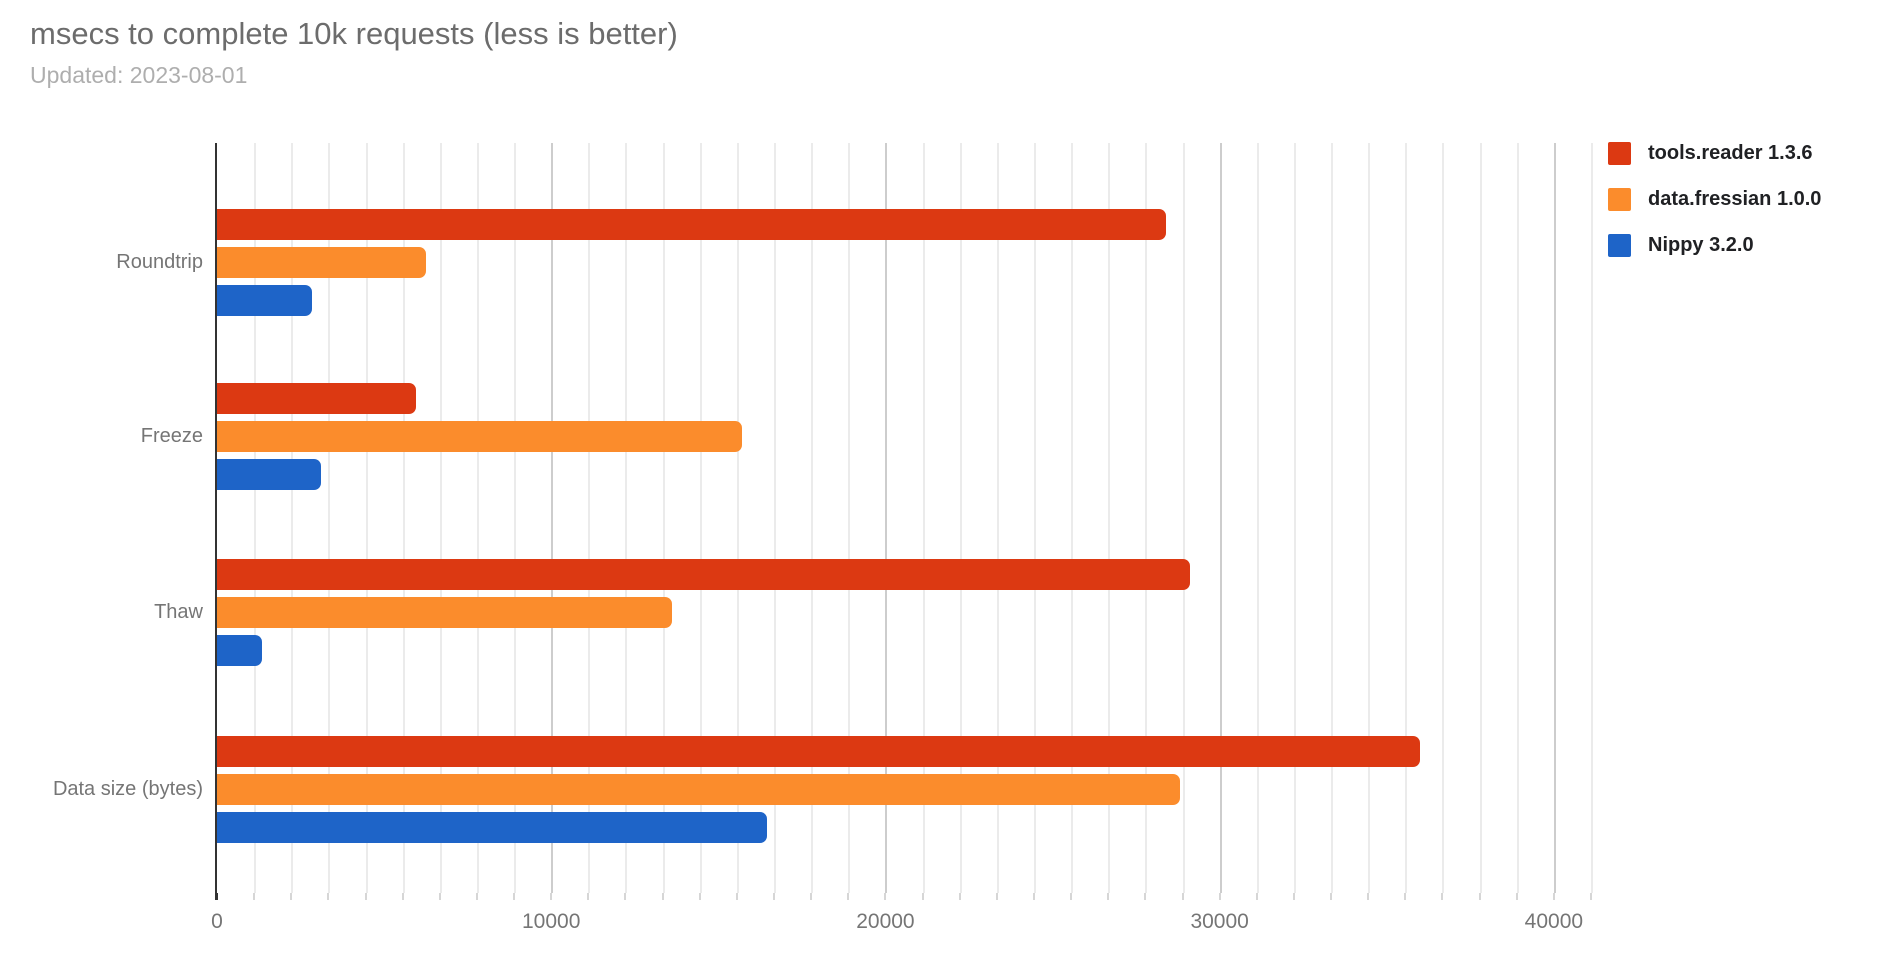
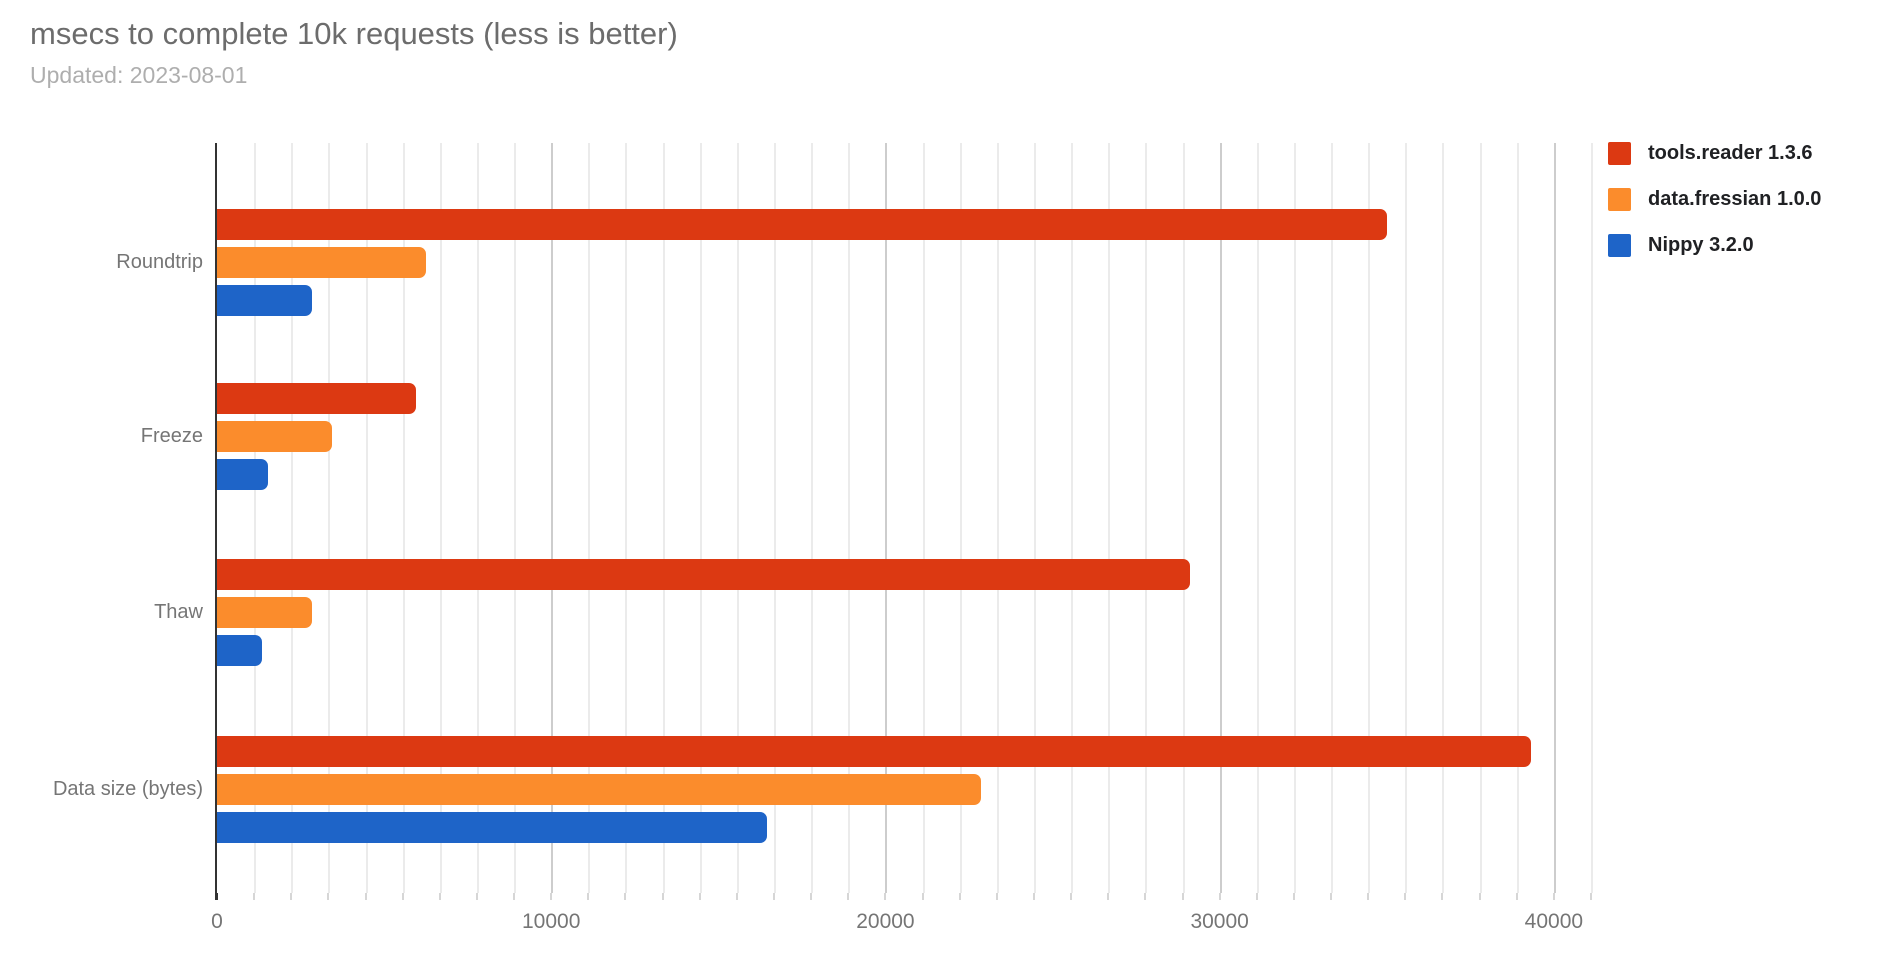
tools.reader 1.3.6/Roundtrip: 28400 -> 35000
data.fressian 1.0.0/Freeze: 15700 -> 3400
Nippy 3.2.0/Freeze: 3100 -> 1500
data.fressian 1.0.0/Thaw: 13600 -> 2800
tools.reader 1.3.6/Data size (bytes): 36000 -> 39300
data.fressian 1.0.0/Data size (bytes): 28800 -> 22900
